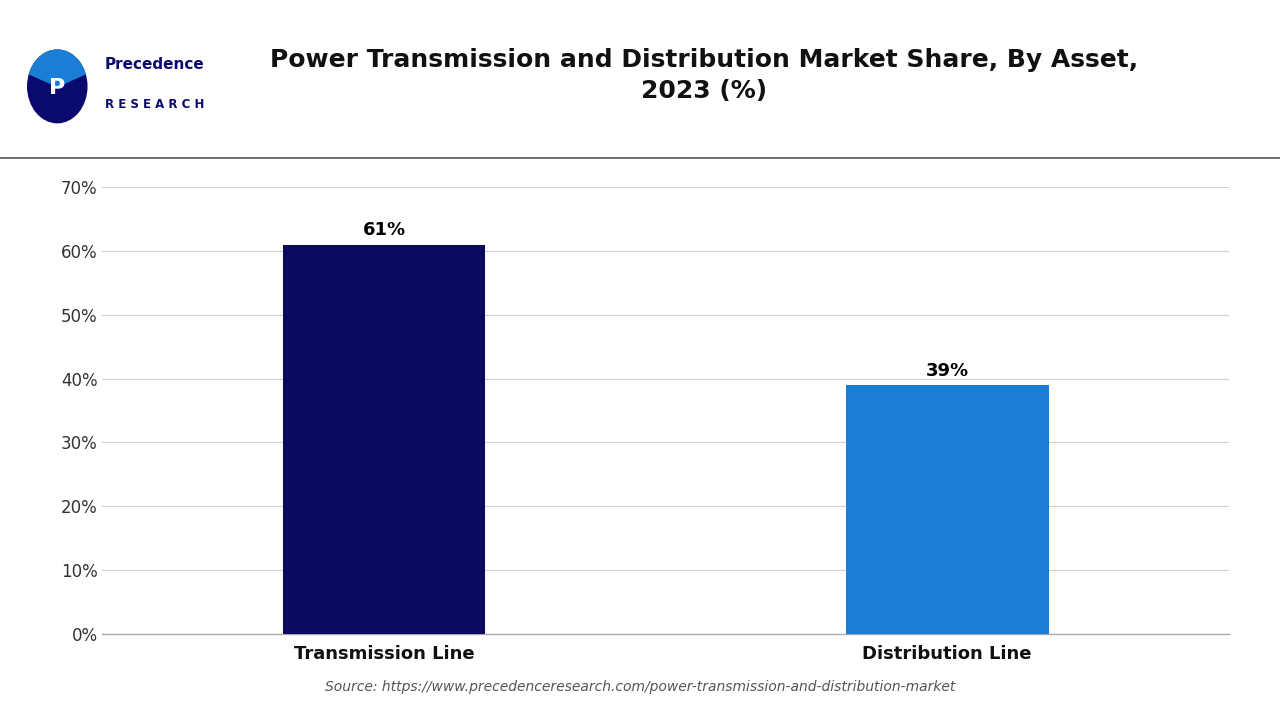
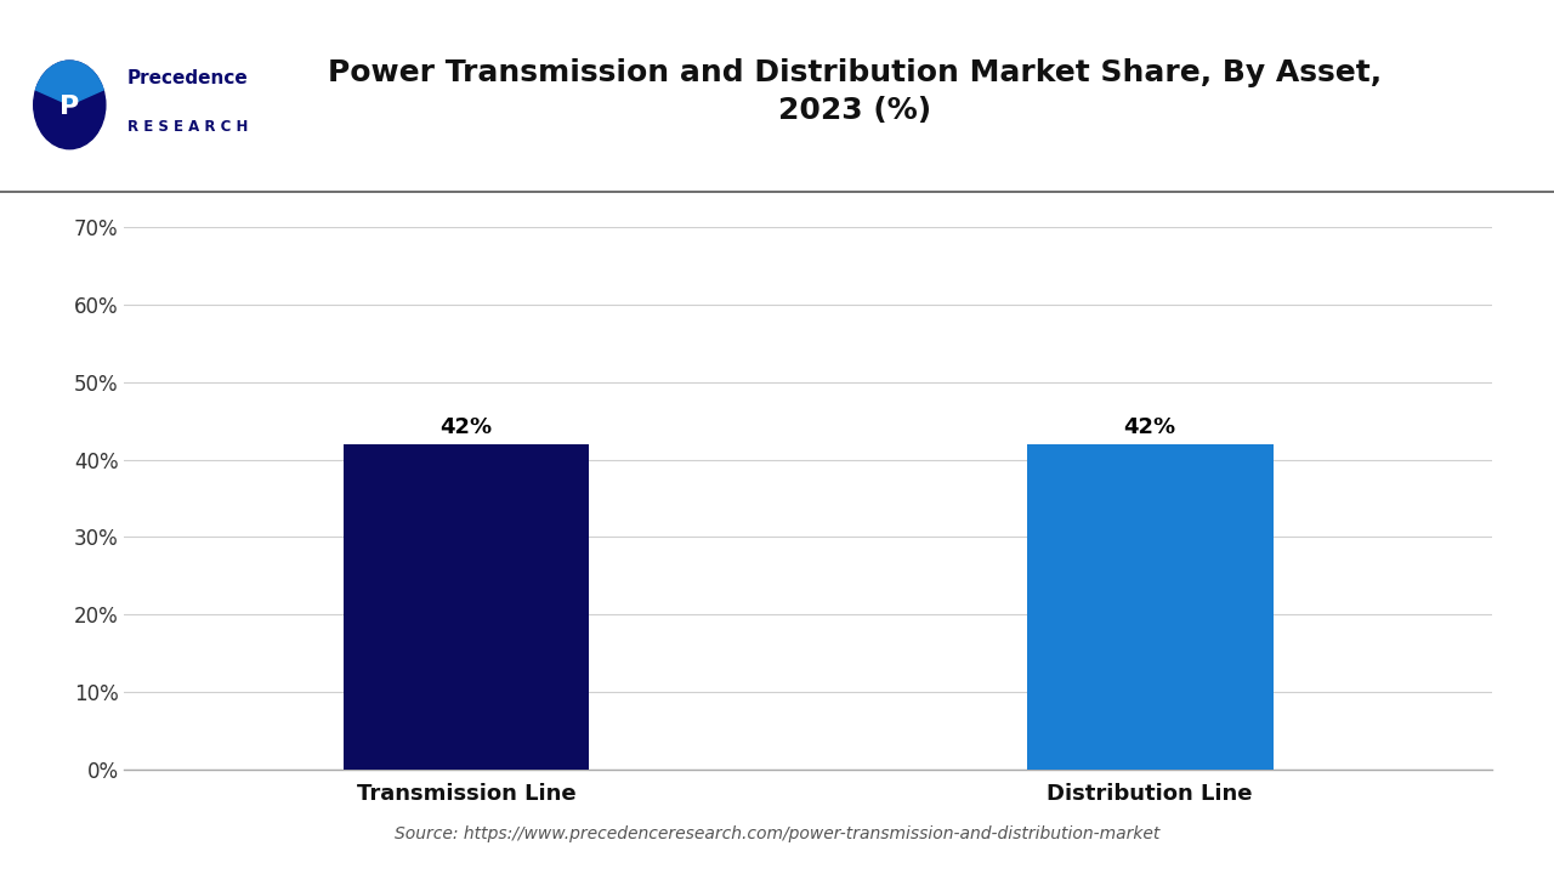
Transmission Line: 61% -> 42%
Distribution Line: 39% -> 42%
